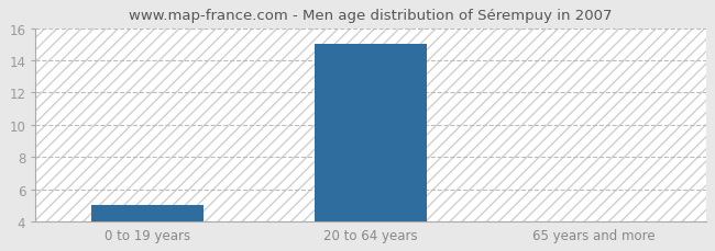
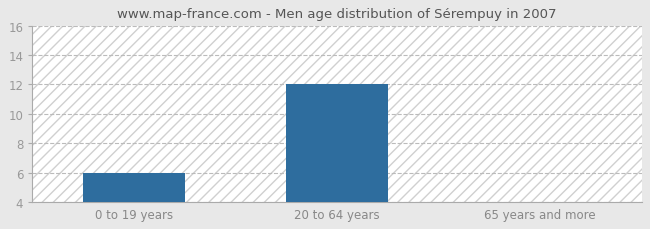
0 to 19 years: 5 -> 6
20 to 64 years: 15 -> 12
